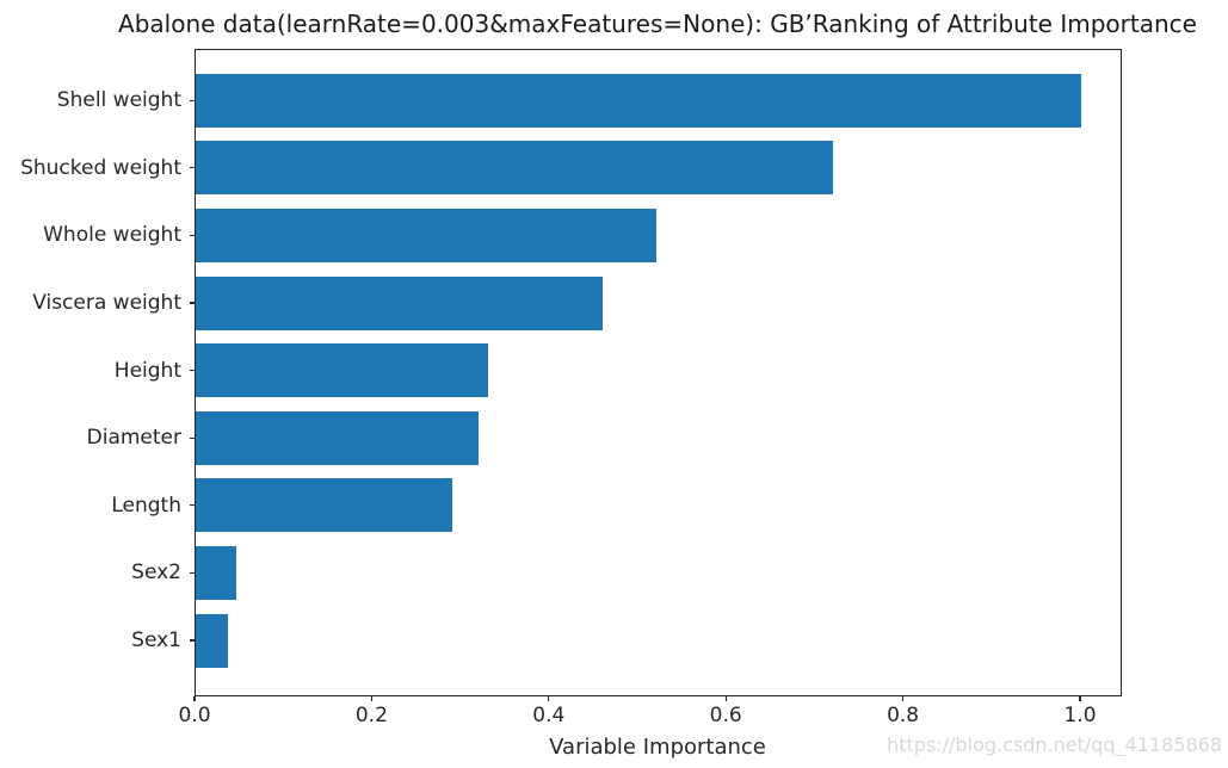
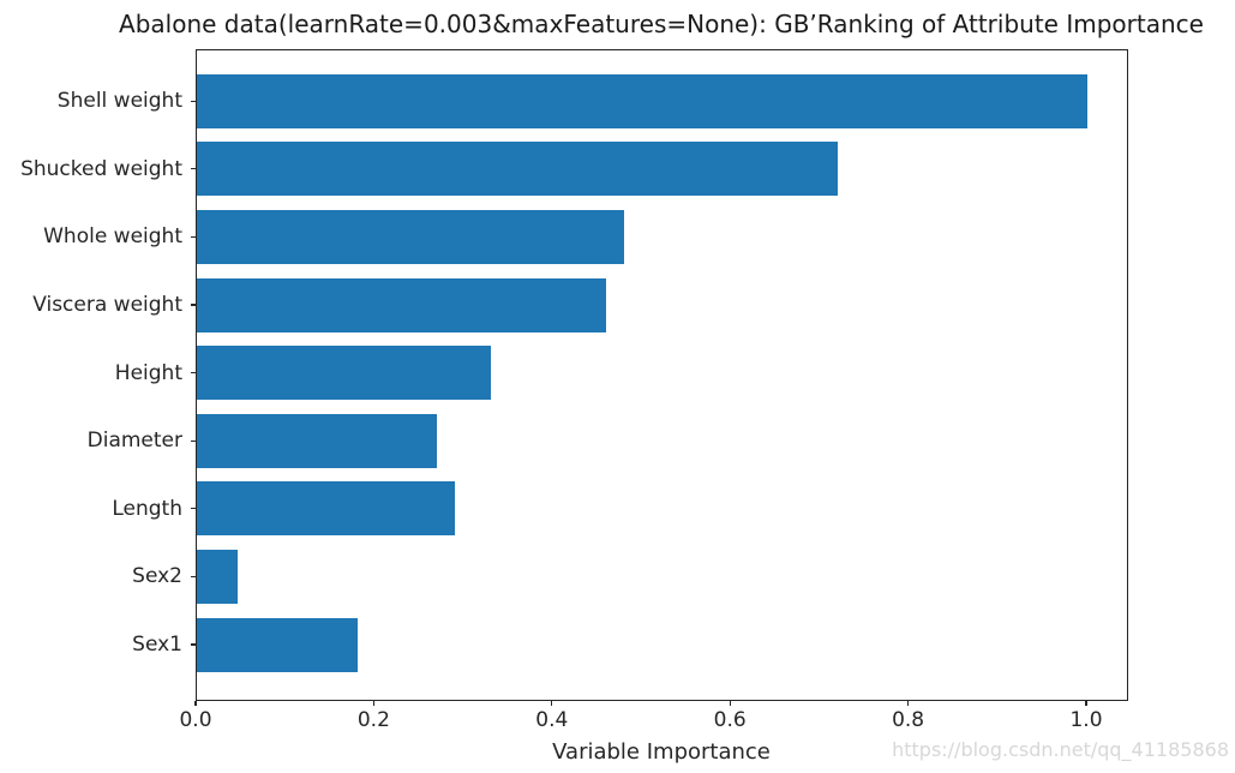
Whole weight: 0.52 -> 0.48
Diameter: 0.32 -> 0.27
Sex1: 0.04 -> 0.18
